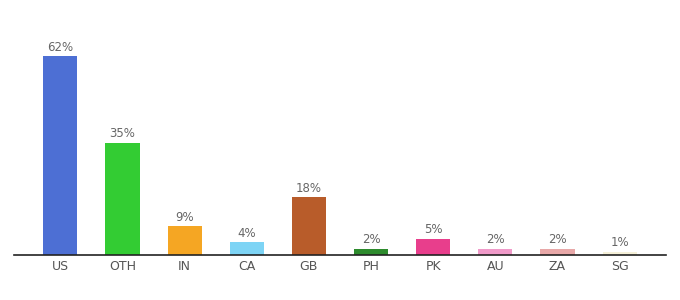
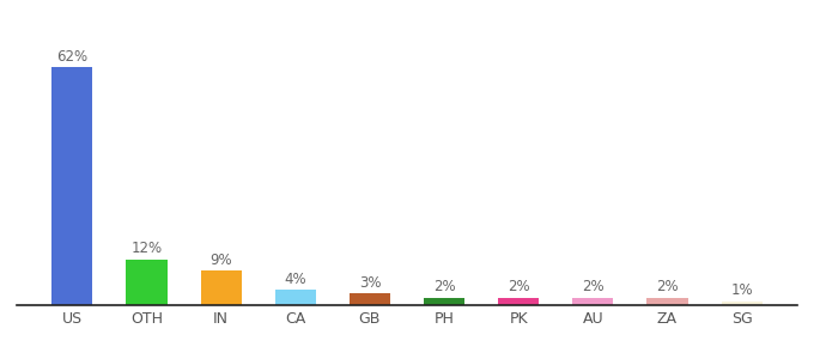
OTH: 35% -> 12%
GB: 18% -> 3%
PK: 5% -> 2%
